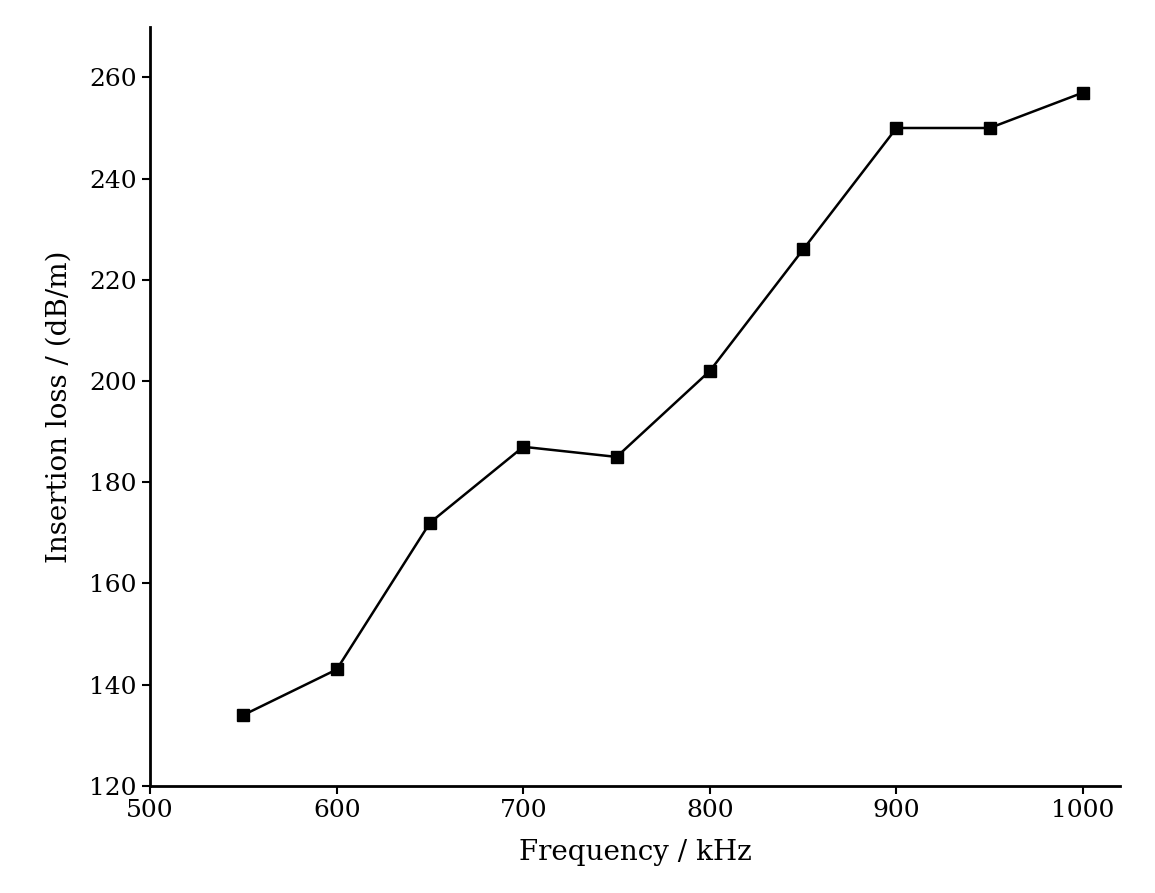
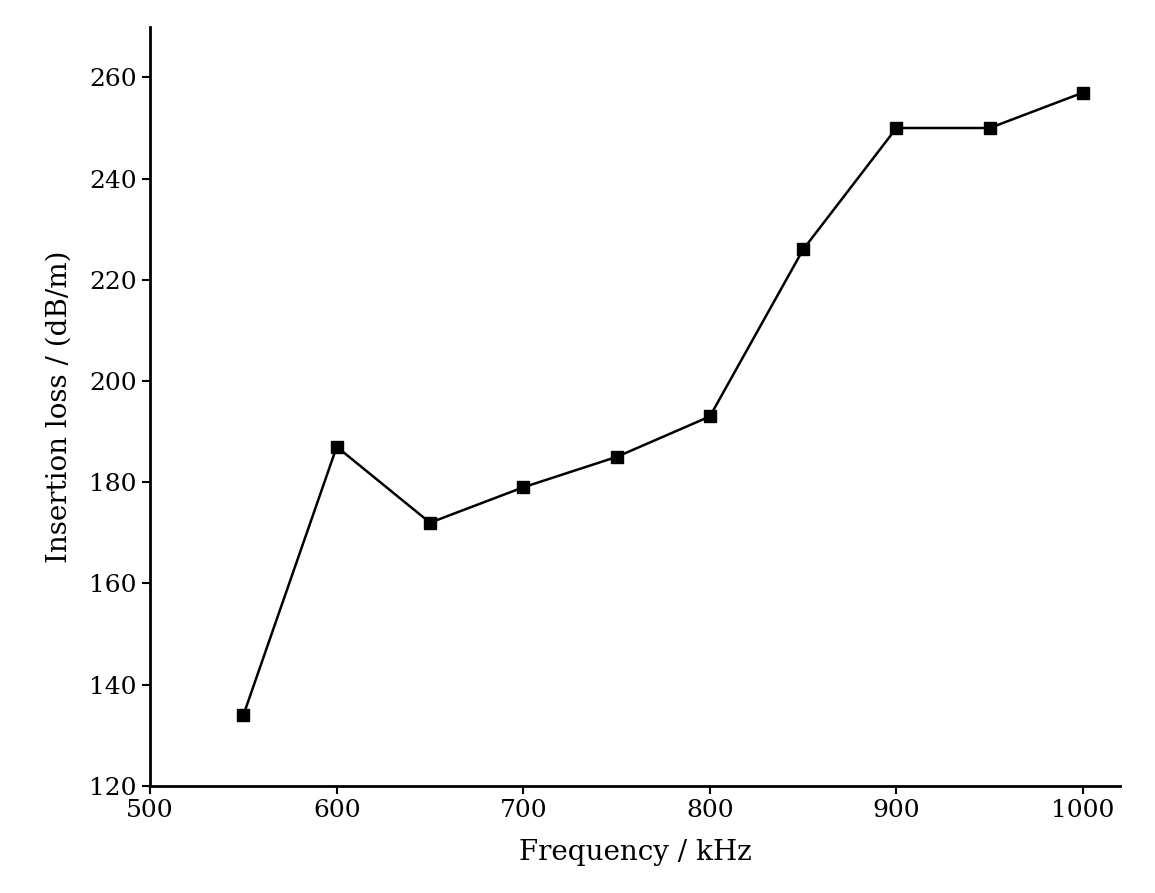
600: 143 -> 187
700: 187 -> 179
800: 202 -> 193
